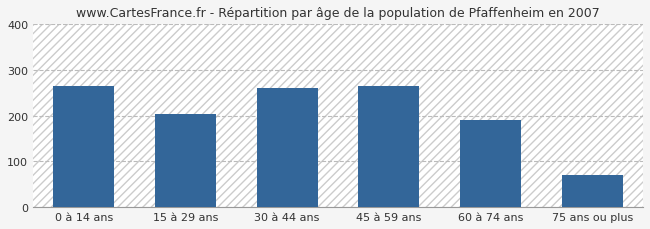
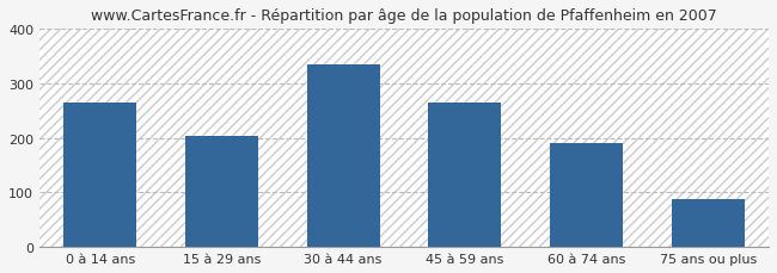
30 à 44 ans: 260 -> 335
75 ans ou plus: 70 -> 88
